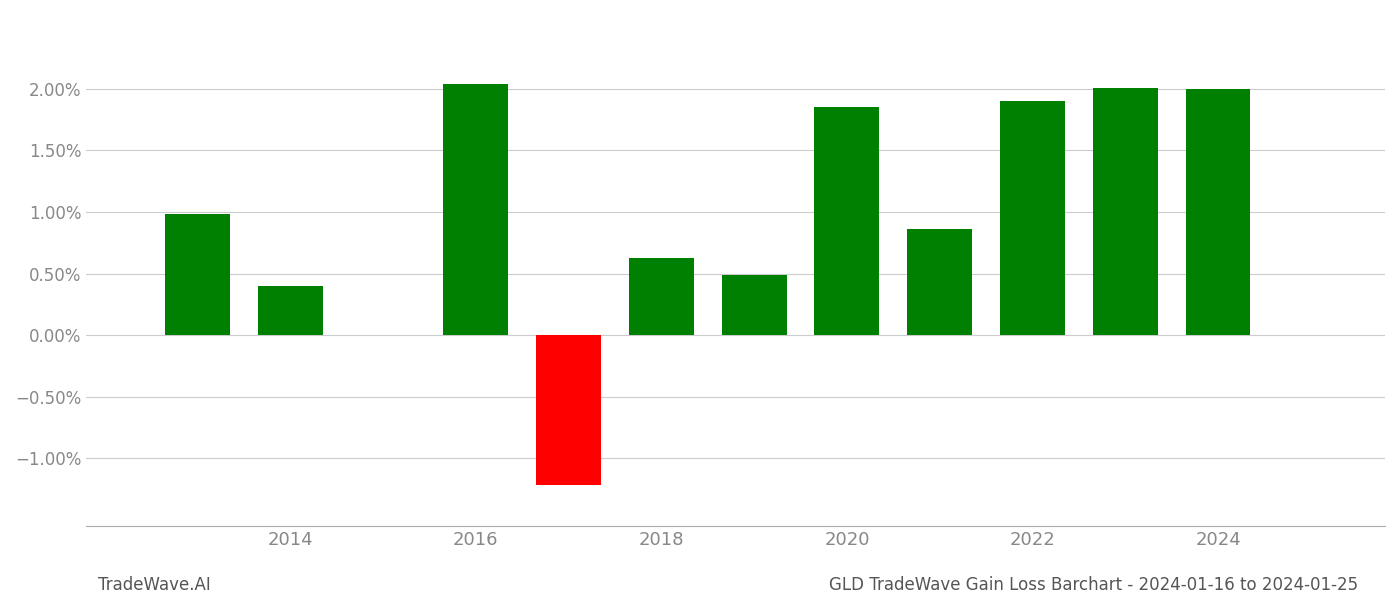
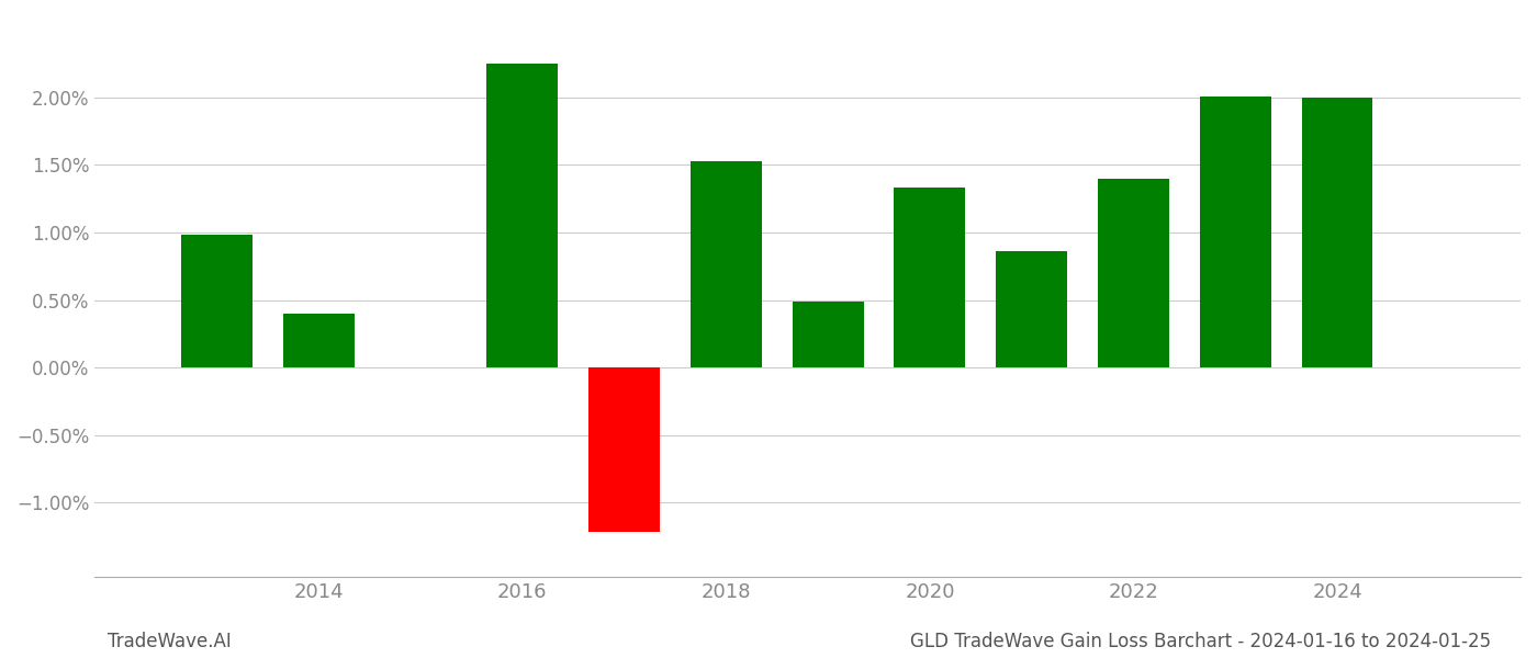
2016: 2.04% -> 2.25%
2018: 0.63% -> 1.53%
2020: 1.85% -> 1.33%
2022: 1.90% -> 1.40%
